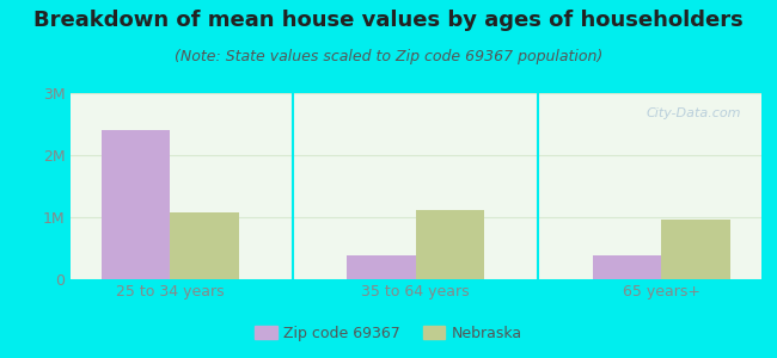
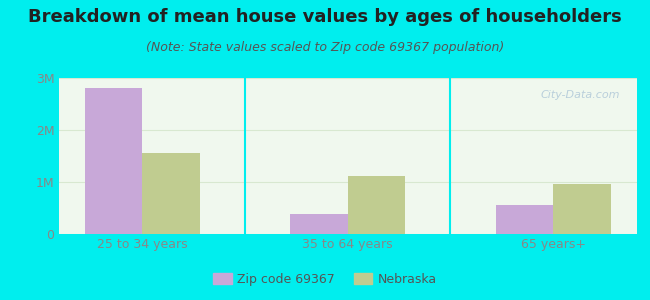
Zip code 69367/25 to 34 years: 2.40M -> 2.80M
Nebraska/25 to 34 years: 1.08M -> 1.56M
Zip code 69367/65 years+: 0.38M -> 0.56M
